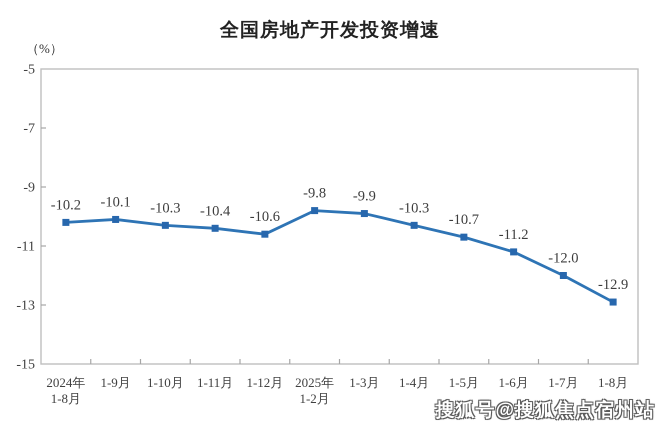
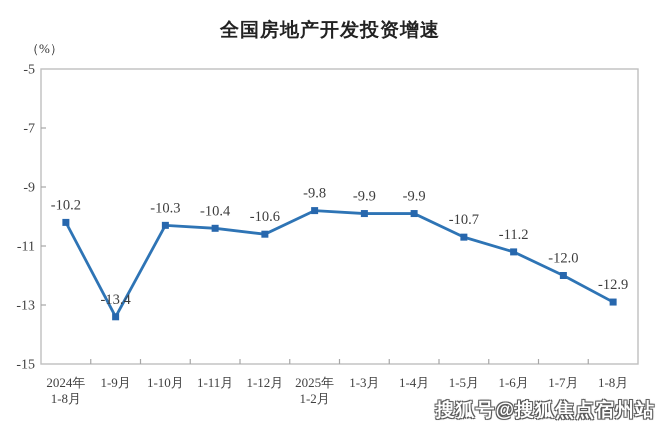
1-9月: -10.1 -> -13.4
1-4月: -10.3 -> -9.9
